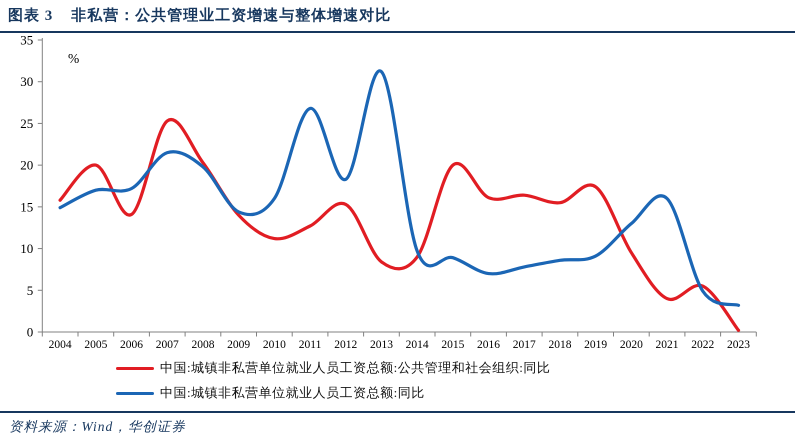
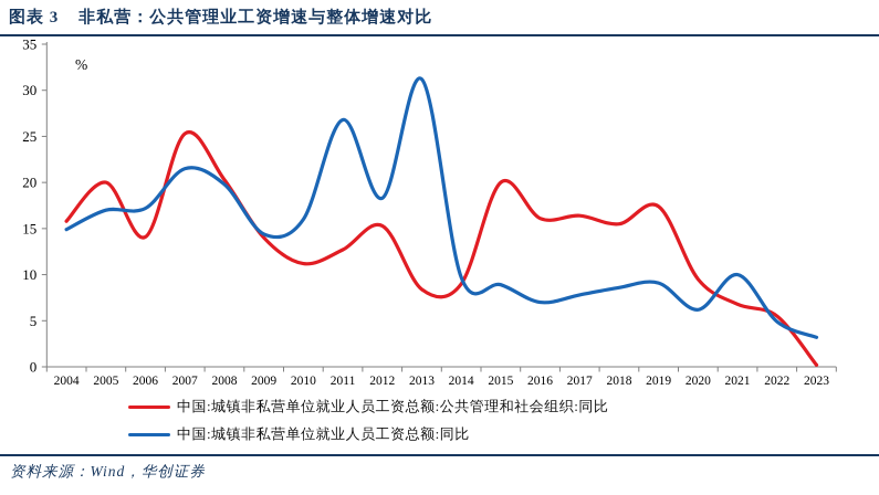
中国:城镇非私营单位就业人员工资总额:同比/2020: 13 -> 6
中国:城镇非私营单位就业人员工资总额:公共管理和社会组织:同比/2021: 4 -> 7
中国:城镇非私营单位就业人员工资总额:同比/2021: 16 -> 10
